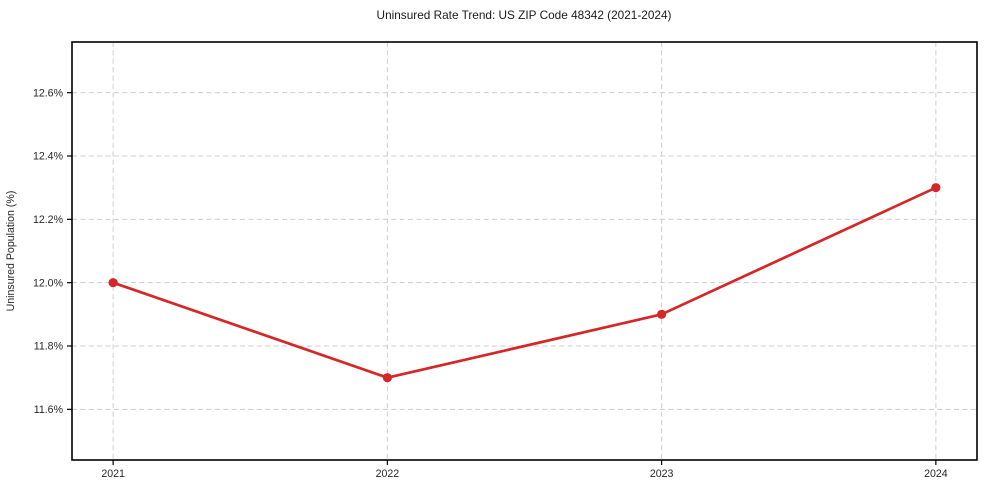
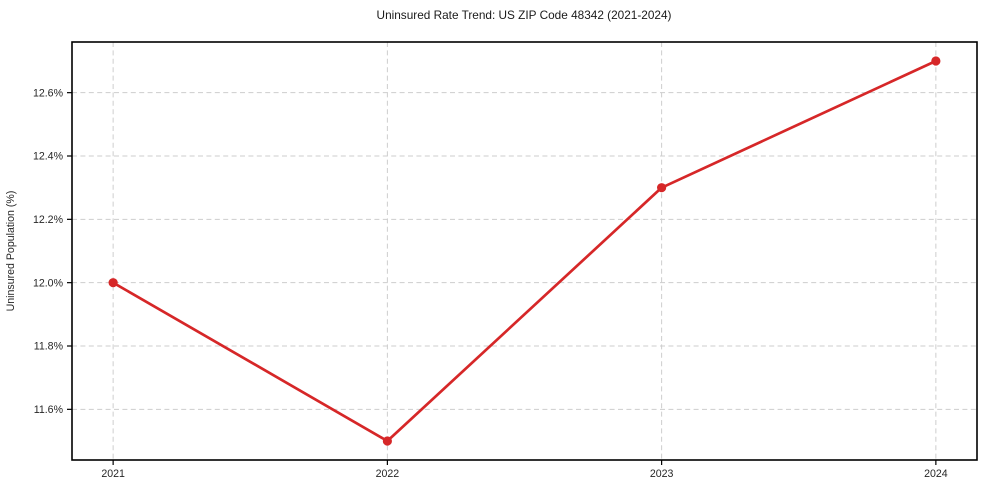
2022: 11.7% -> 11.5%
2023: 11.9% -> 12.3%
2024: 12.3% -> 12.7%
